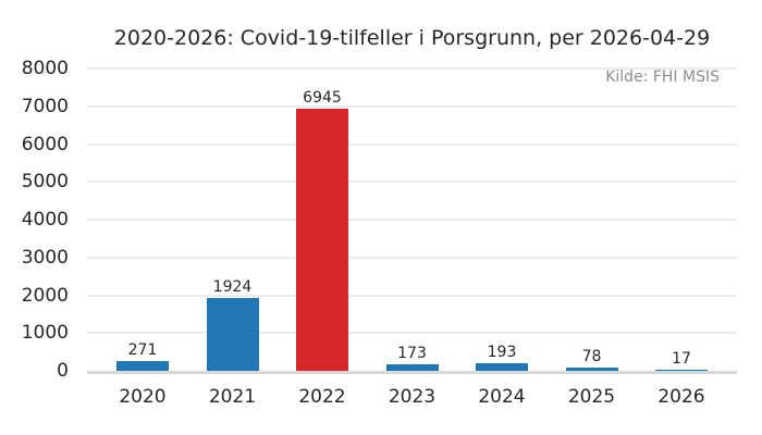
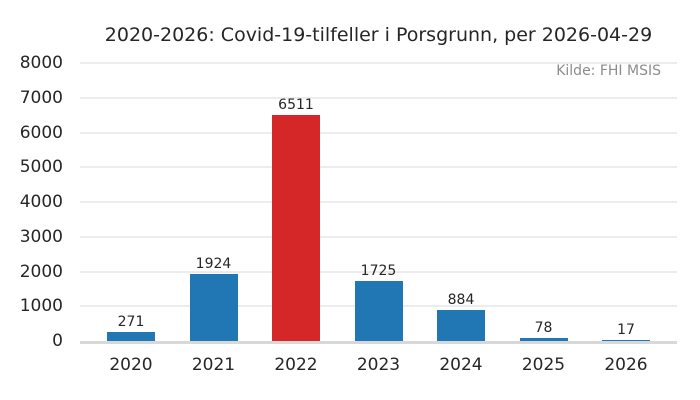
2022: 6945 -> 6511
2023: 173 -> 1725
2024: 193 -> 884
